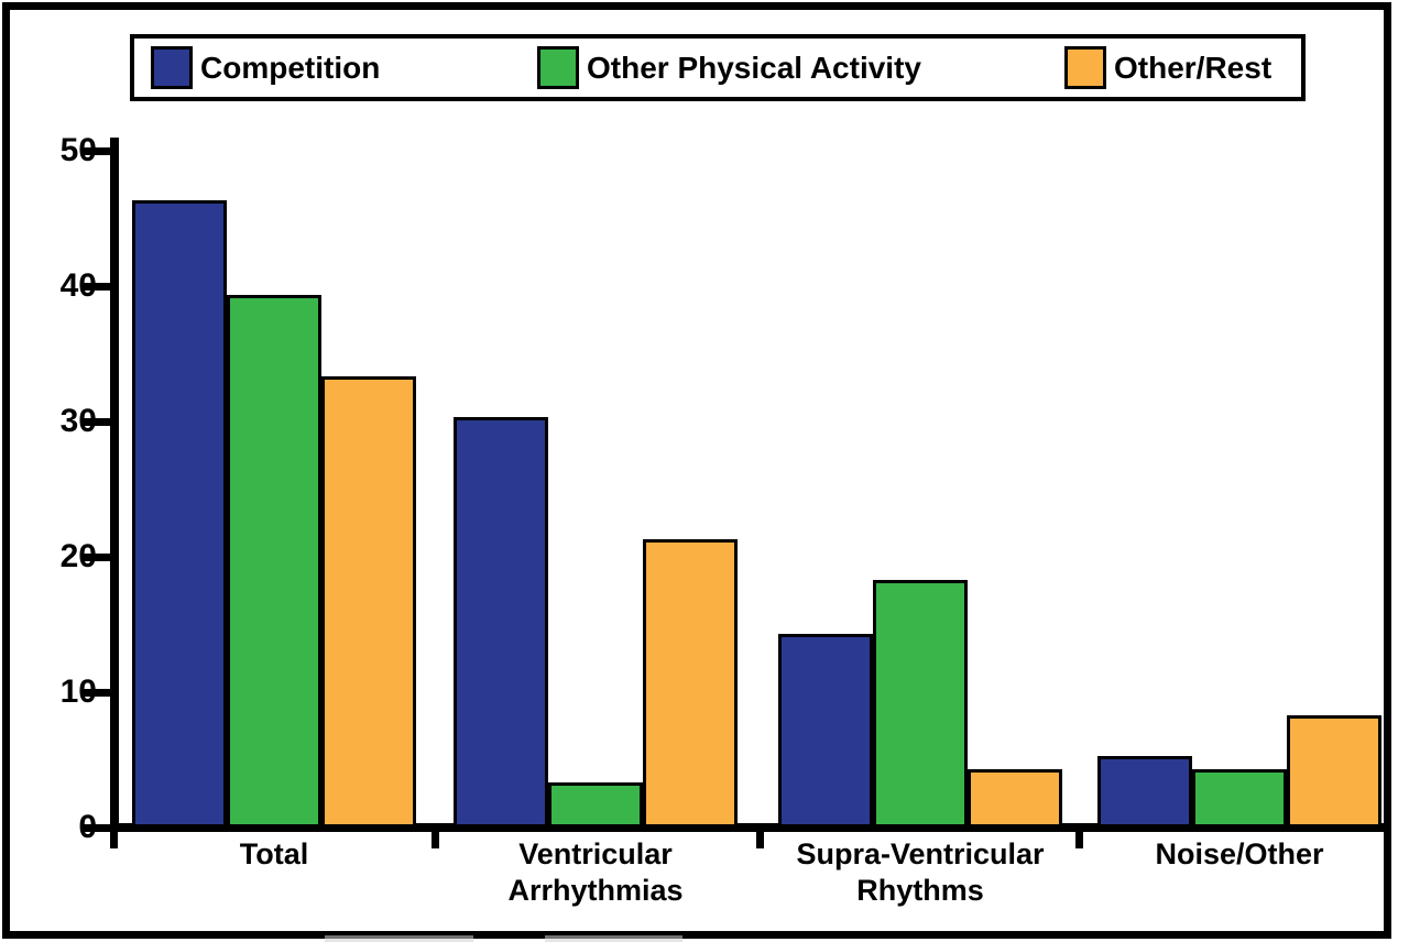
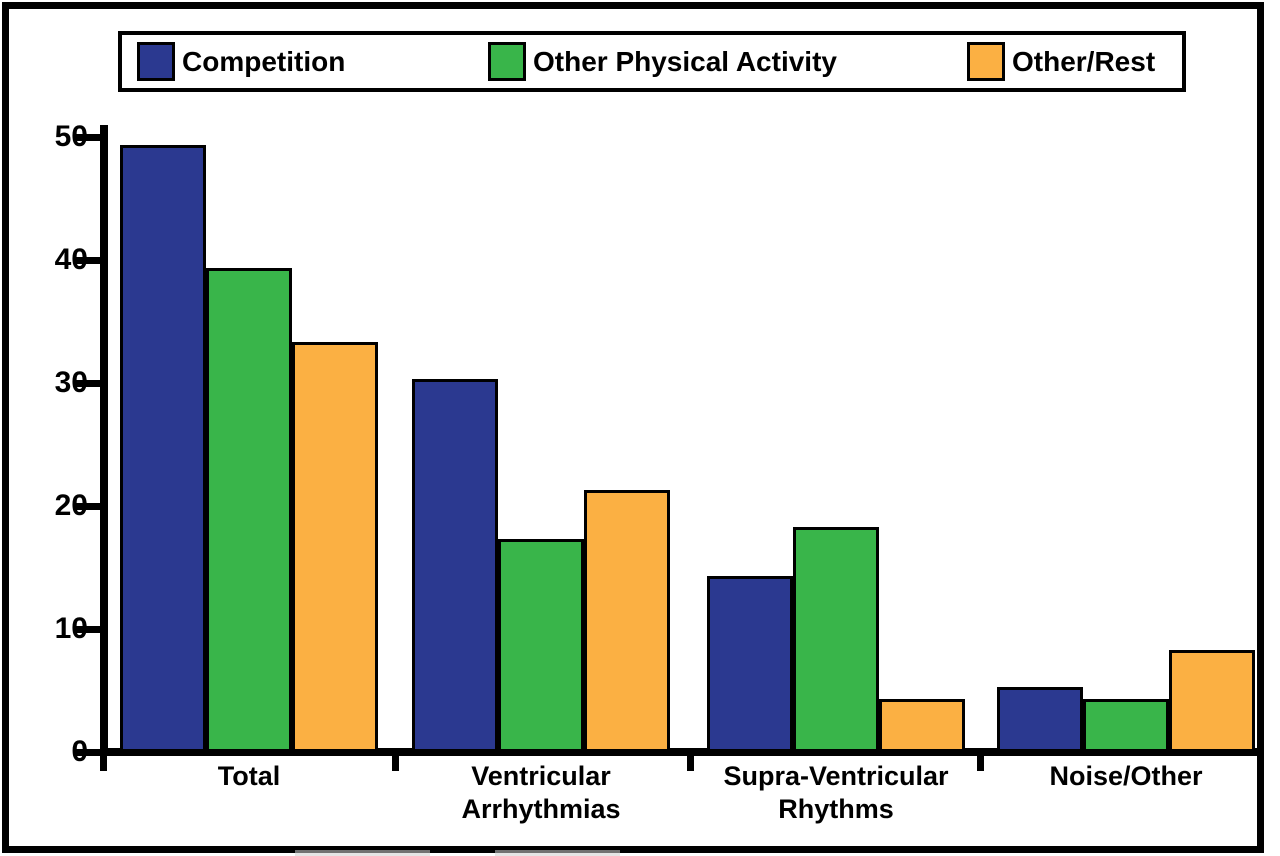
Competition/Total: 46 -> 49
Other Physical Activity/Ventricular Arrhythmias: 3 -> 17
